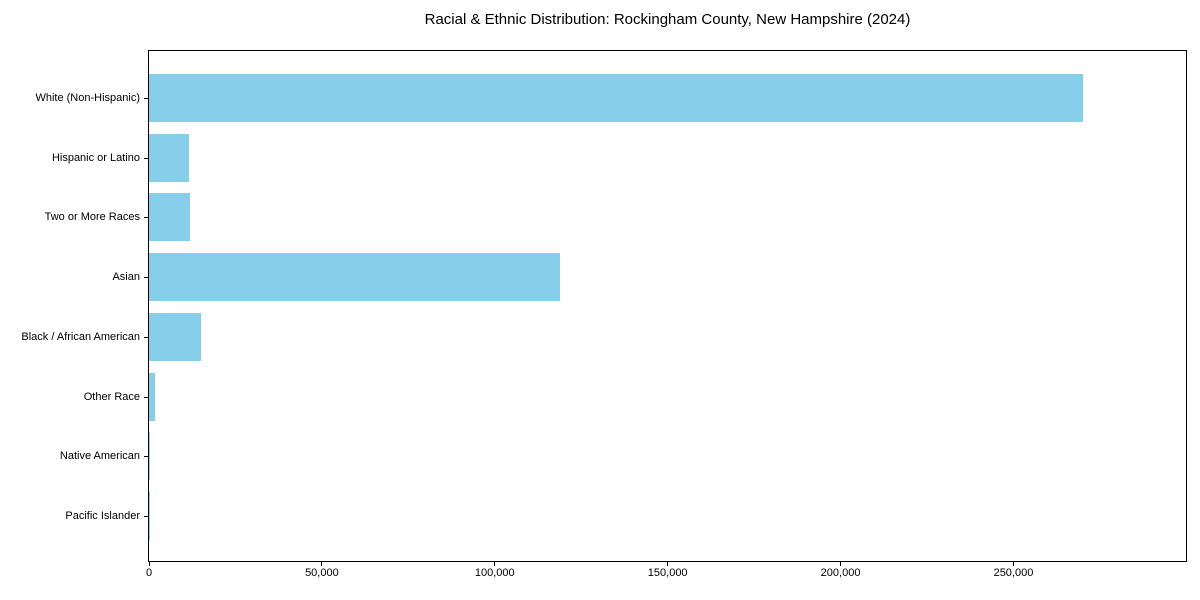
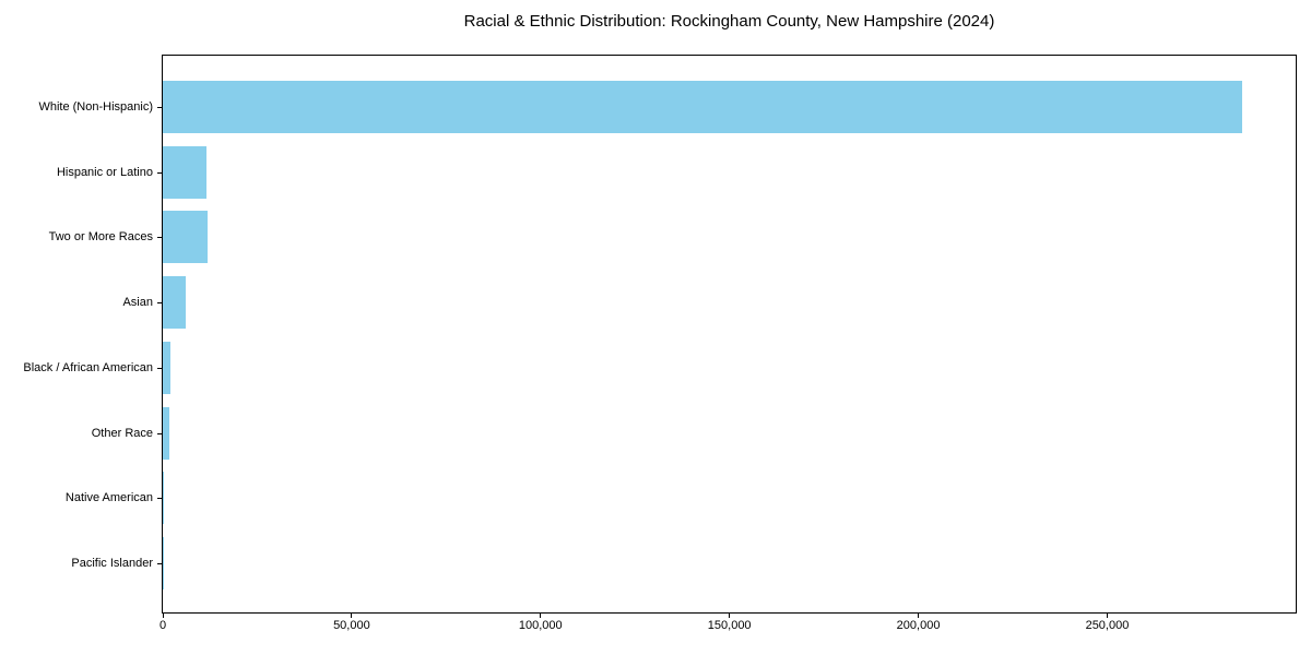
White (Non-Hispanic): 270000 -> 286000
Asian: 119000 -> 6000
Black / African American: 15000 -> 2000
